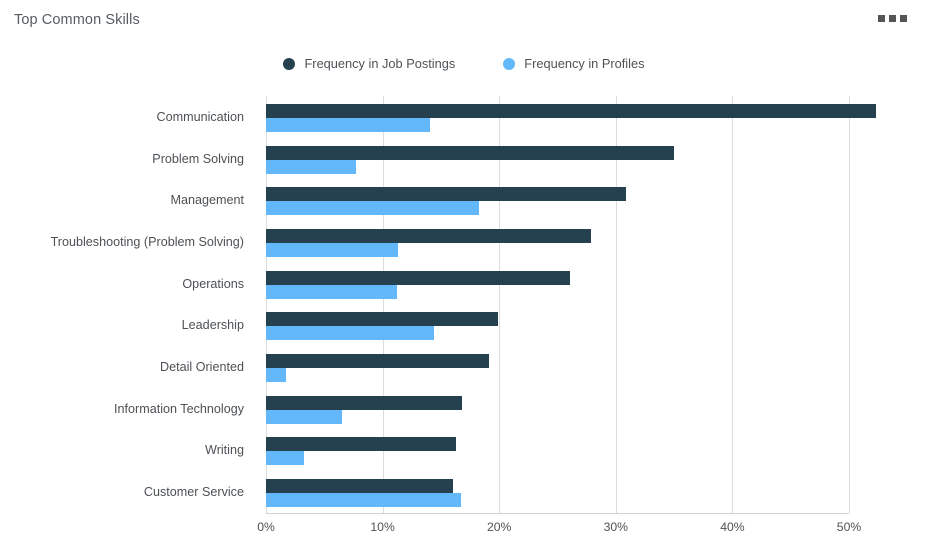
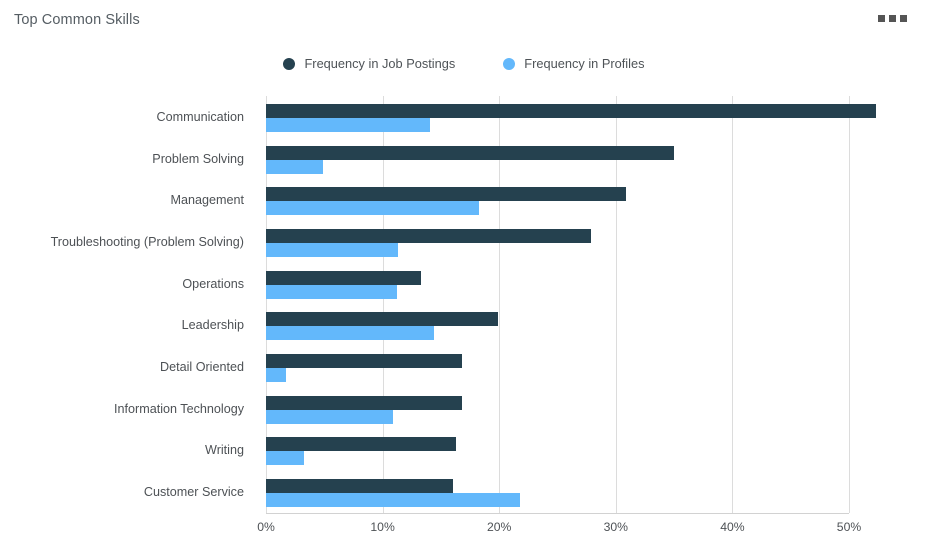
Frequency in Profiles/Problem Solving: 7.7% -> 4.9%
Frequency in Job Postings/Operations: 26.1% -> 13.3%
Frequency in Job Postings/Detail Oriented: 19.1% -> 16.8%
Frequency in Profiles/Information Technology: 6.5% -> 10.9%
Frequency in Profiles/Customer Service: 16.7% -> 21.8%
